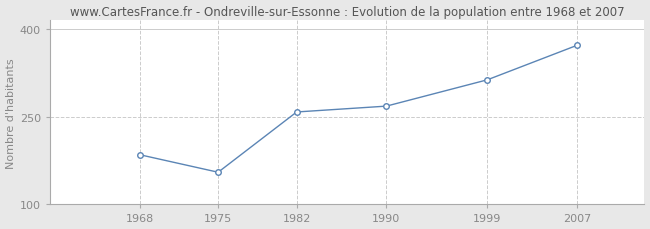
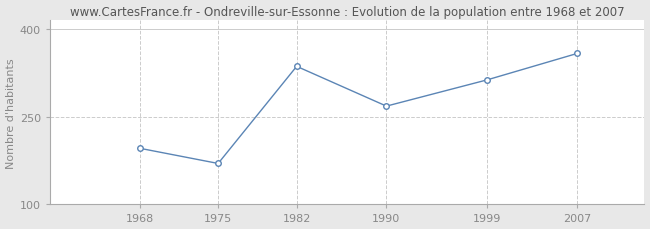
1968: 185 -> 196
1975: 155 -> 170
1982: 258 -> 336
2007: 372 -> 358
